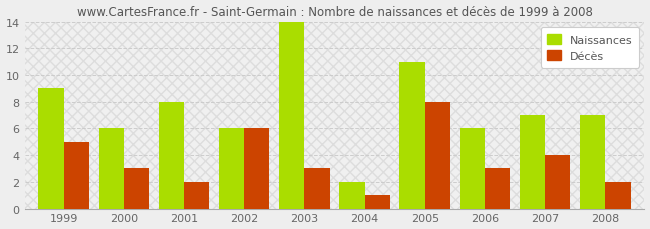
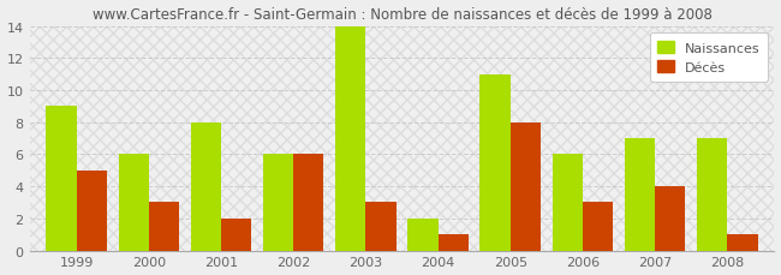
Décès/2008: 2 -> 1
